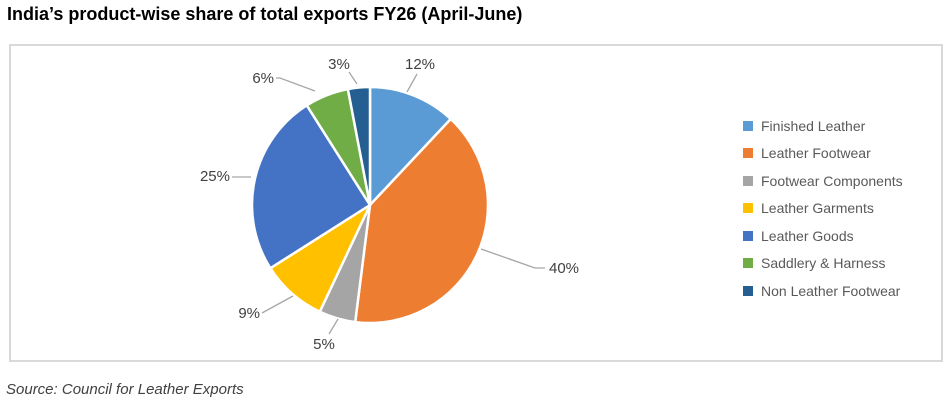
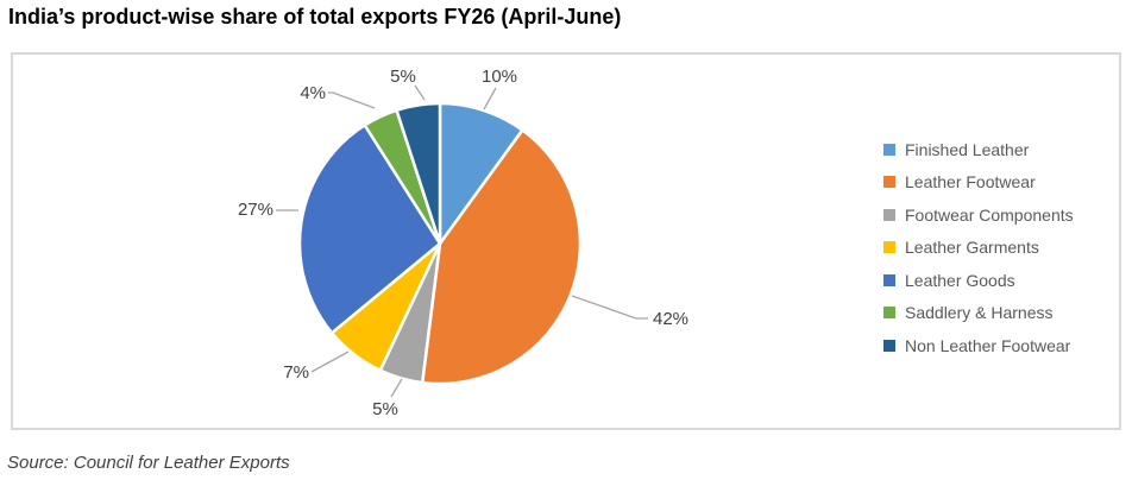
Finished Leather: 12% -> 10%
Leather Footwear: 40% -> 42%
Leather Garments: 9% -> 7%
Leather Goods: 25% -> 27%
Saddlery & Harness: 6% -> 4%
Non Leather Footwear: 3% -> 5%
